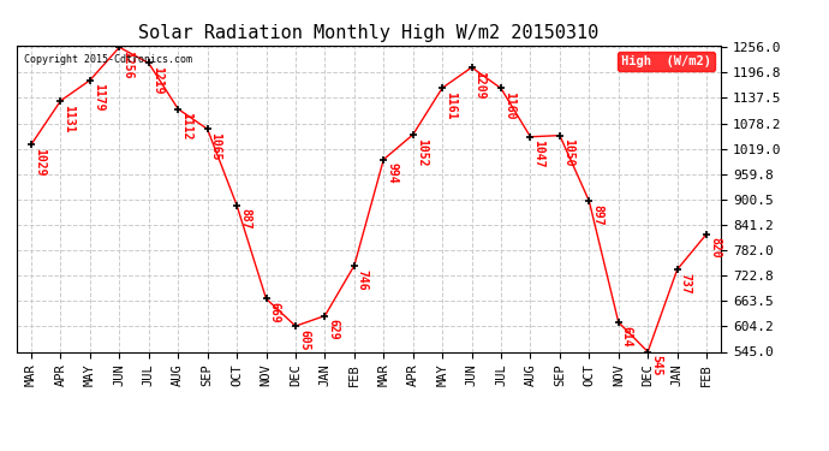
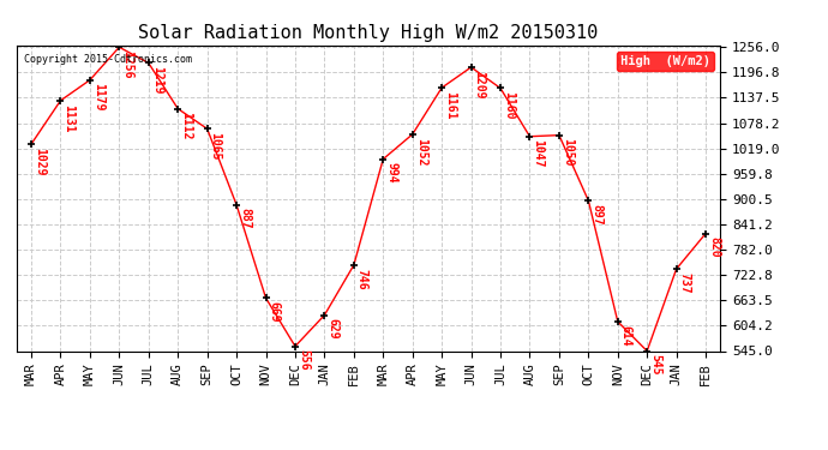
DEC: 605 -> 556
